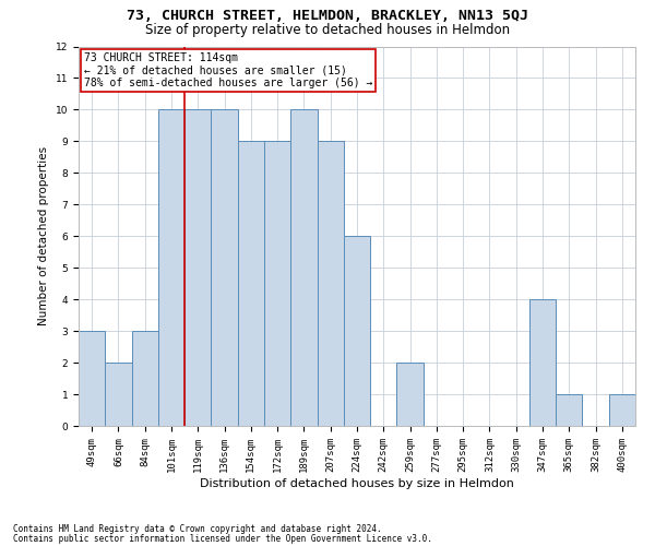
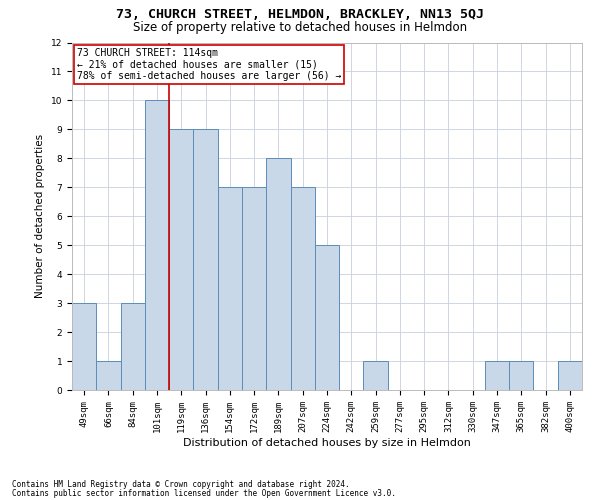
66sqm: 2 -> 1
119sqm: 10 -> 9
136sqm: 10 -> 9
154sqm: 9 -> 7
172sqm: 9 -> 7
189sqm: 10 -> 8
207sqm: 9 -> 7
224sqm: 6 -> 5
259sqm: 2 -> 1
347sqm: 4 -> 1
